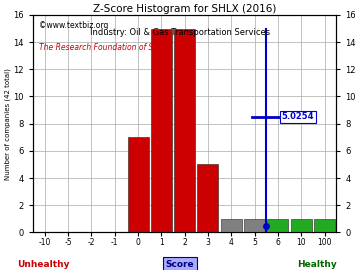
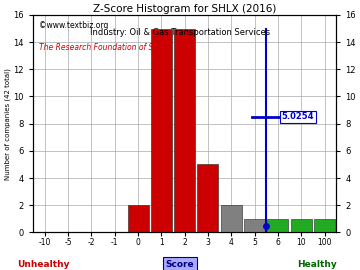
0: 7 -> 2
4: 1 -> 2
